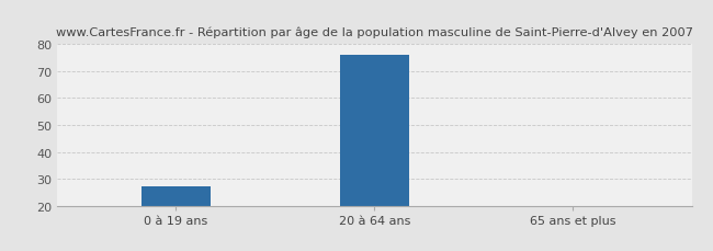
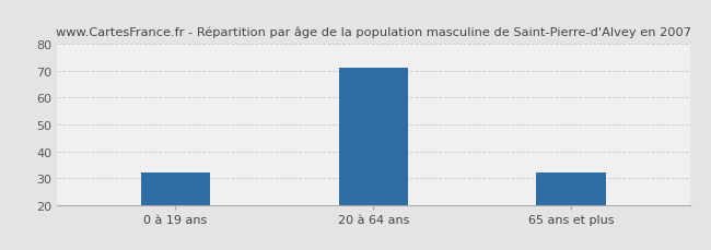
0 à 19 ans: 27 -> 32
20 à 64 ans: 76 -> 71
65 ans et plus: 20 -> 32
